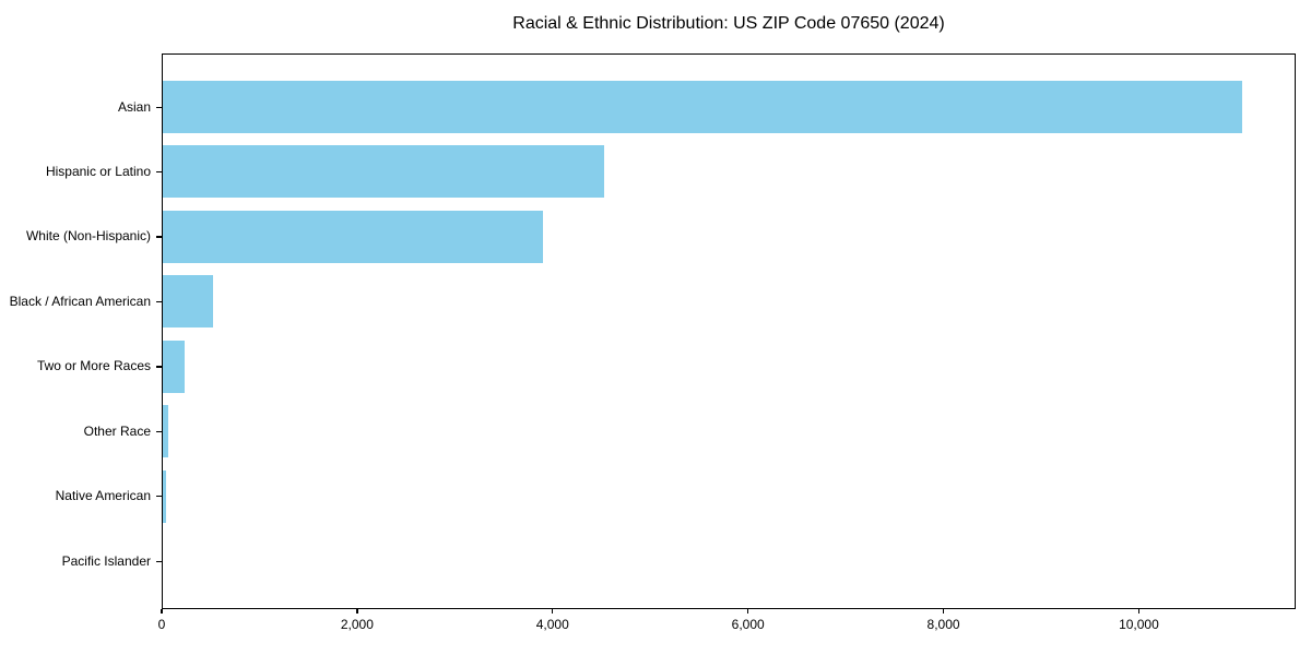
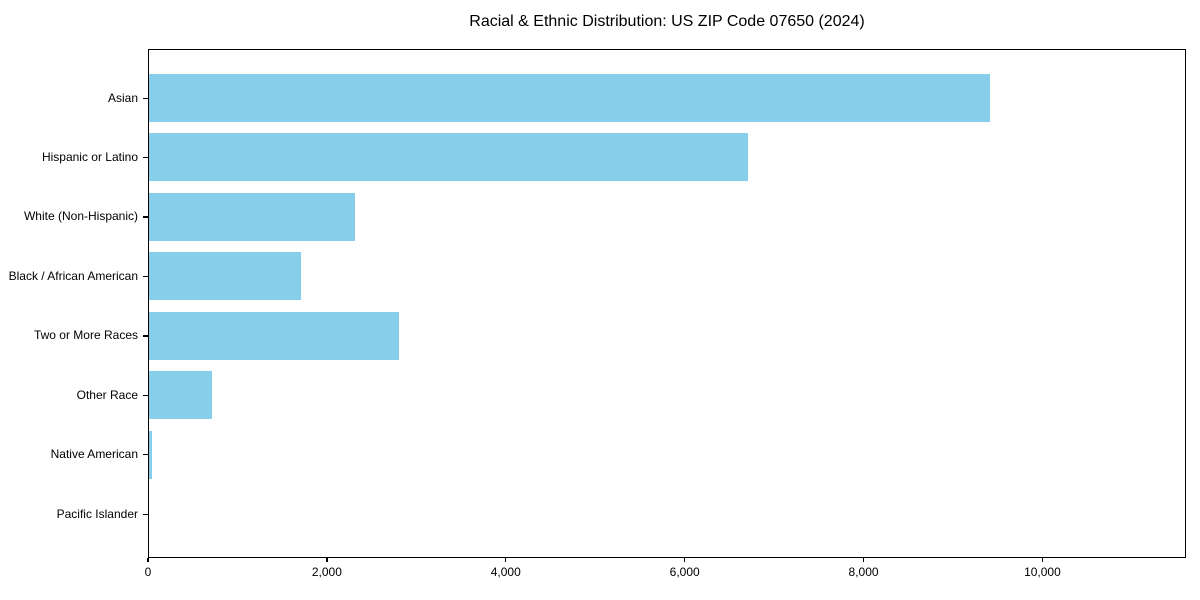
Asian: 11000 -> 9400
Hispanic or Latino: 4500 -> 6700
White (Non-Hispanic): 3900 -> 2300
Black / African American: 500 -> 1700
Two or More Races: 200 -> 2800
Other Race: 100 -> 700
